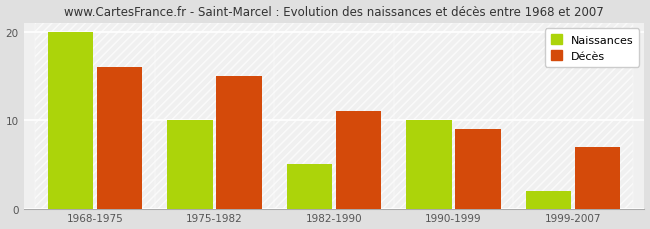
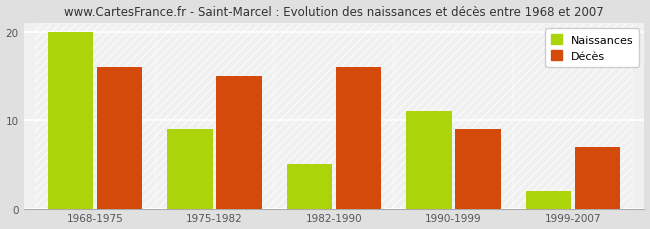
Naissances/1975-1982: 10 -> 9
Décès/1982-1990: 11 -> 16
Naissances/1990-1999: 10 -> 11
